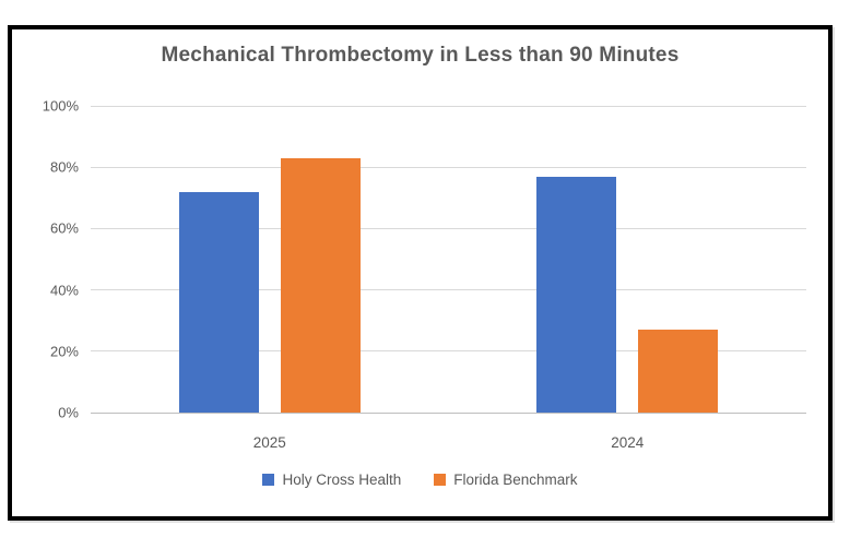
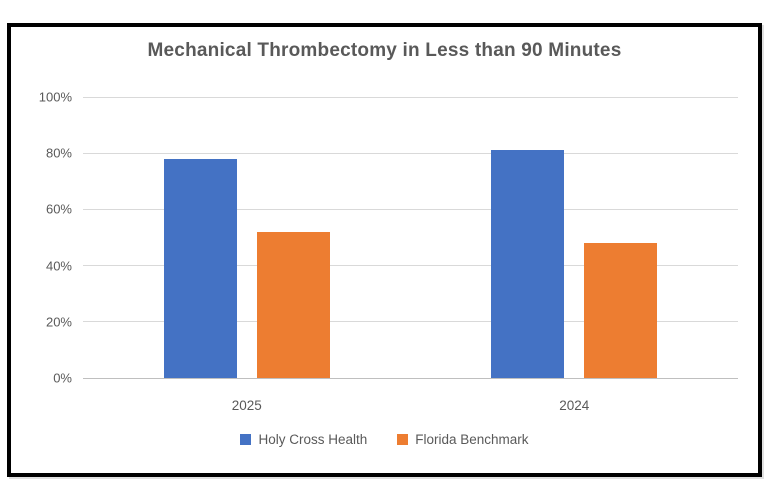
Holy Cross Health/2025: 72% -> 78%
Florida Benchmark/2025: 83% -> 52%
Holy Cross Health/2024: 77% -> 81%
Florida Benchmark/2024: 27% -> 48%
